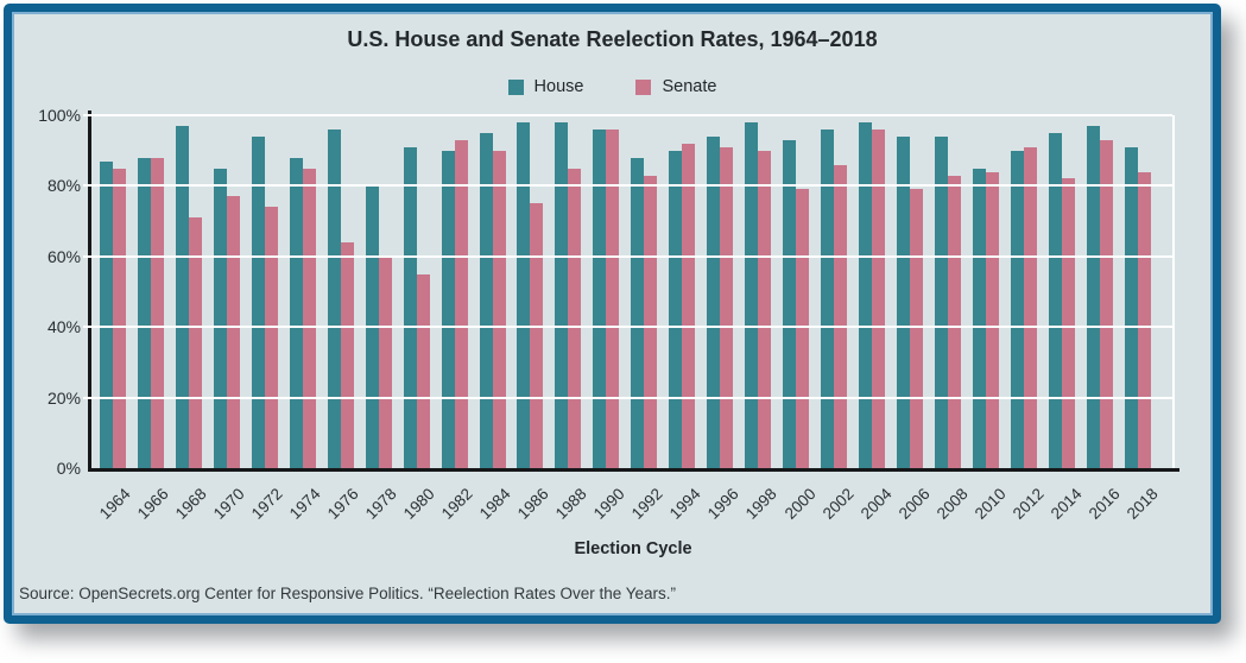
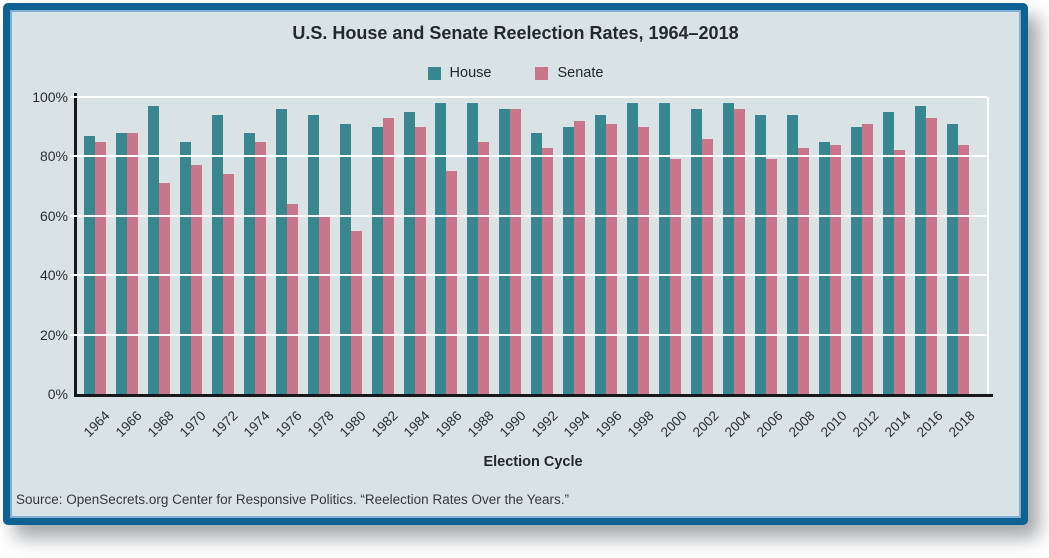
House/1978: 80% -> 94%
House/2000: 93% -> 98%
